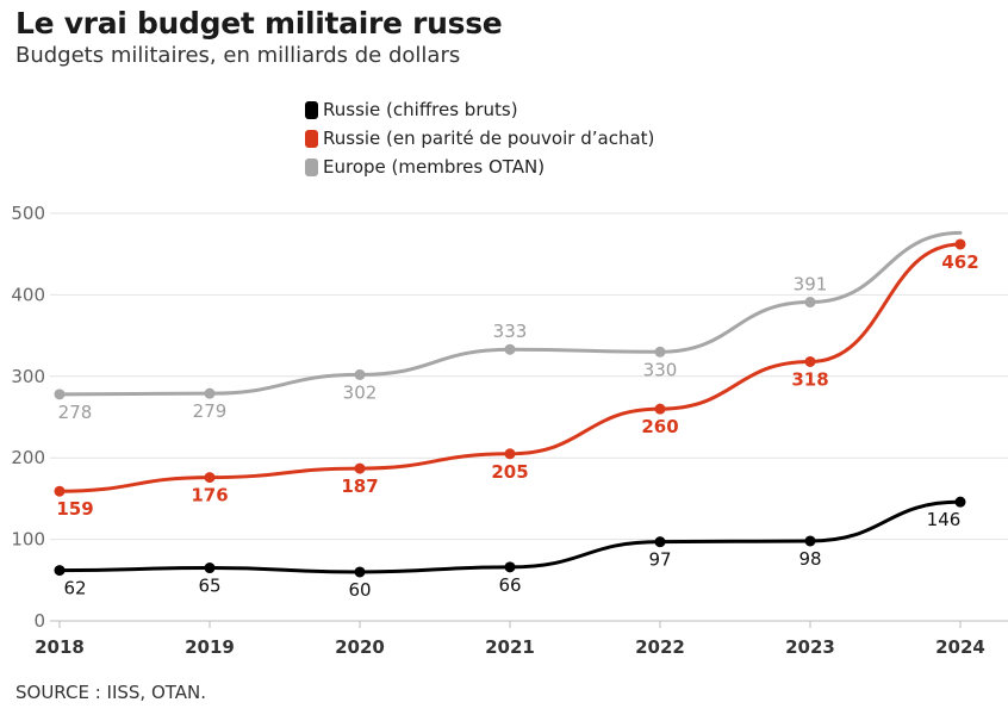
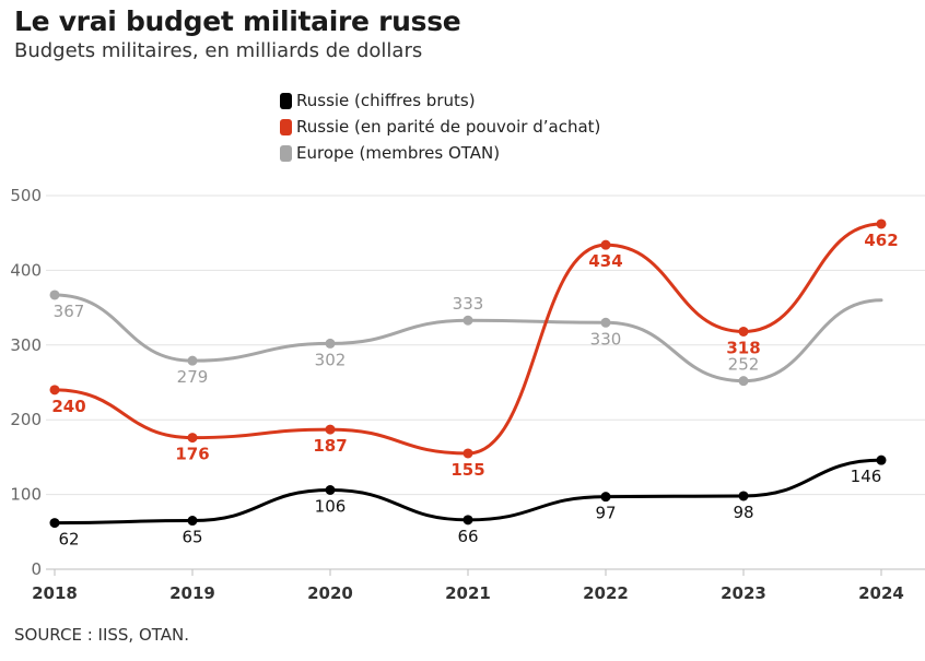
Russie (en parité de pouvoir d’achat)/2018: 159 -> 240
Europe (membres OTAN)/2018: 278 -> 367
Russie (chiffres bruts)/2020: 60 -> 106
Russie (en parité de pouvoir d’achat)/2021: 205 -> 155
Russie (en parité de pouvoir d’achat)/2022: 260 -> 434
Europe (membres OTAN)/2023: 391 -> 252
Europe (membres OTAN)/2024: 480 -> 360
